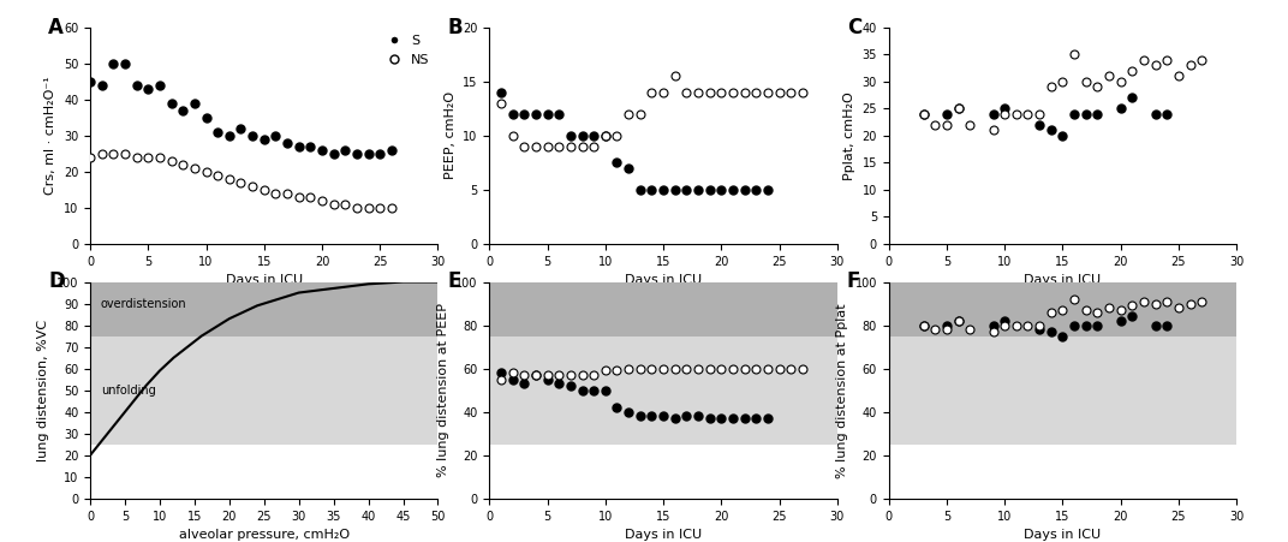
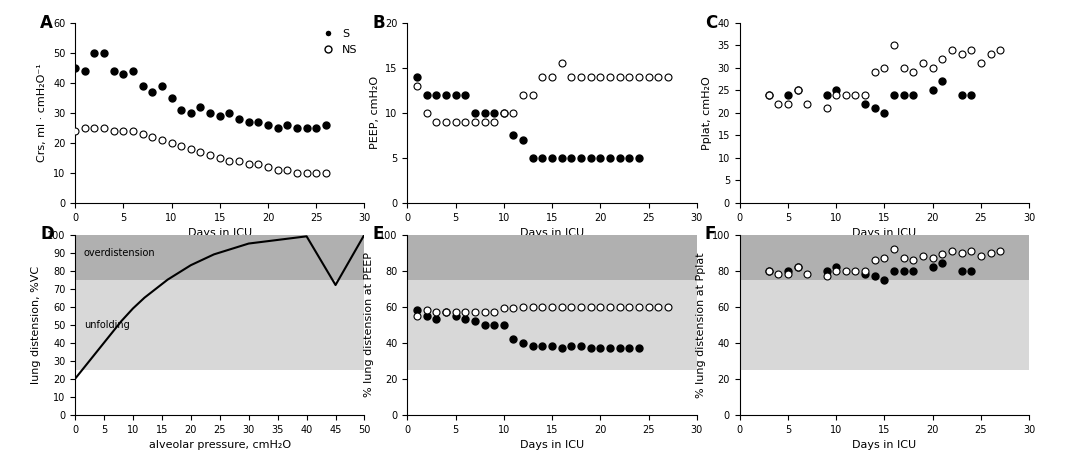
45: 100 -> 72
